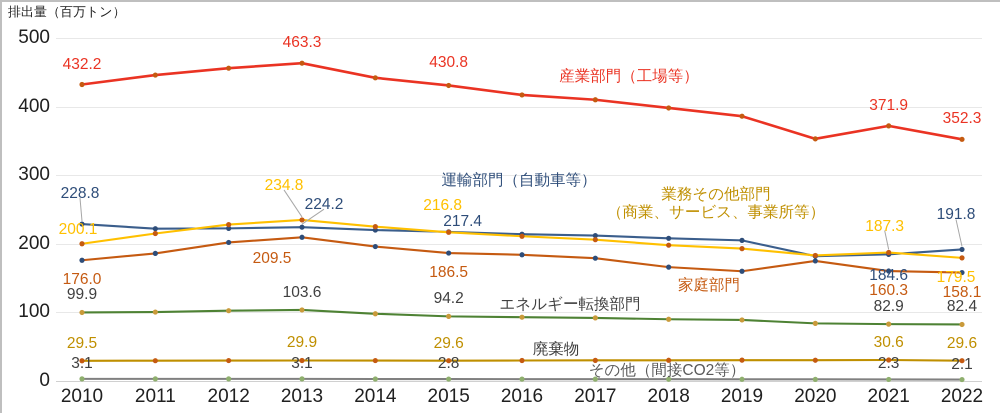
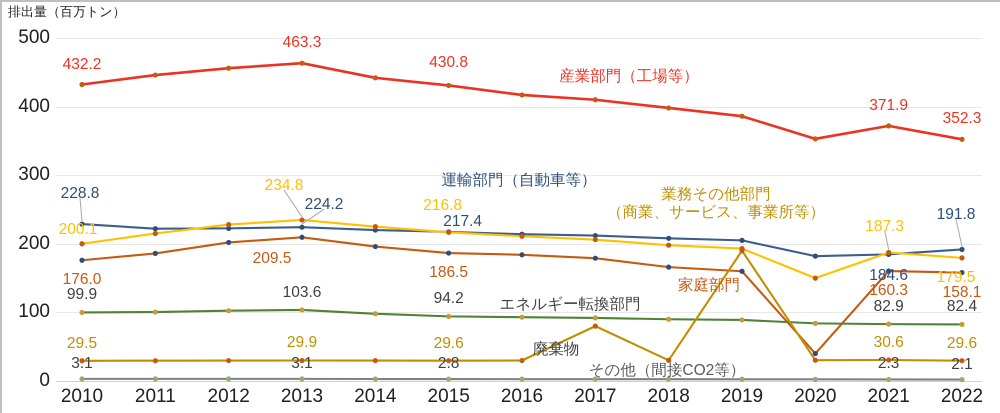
廃棄物/2017: 30 -> 80
廃棄物/2019: 30 -> 190
業務その他部門 （商業、サービス、事業所等）/2020: 180 -> 150
家庭部門/2020: 180 -> 40
